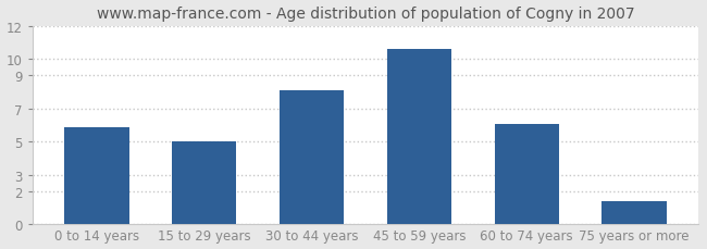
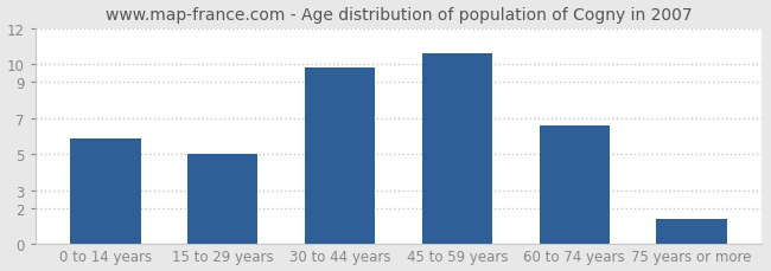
30 to 44 years: 8.1 -> 9.8
60 to 74 years: 6.1 -> 6.6
